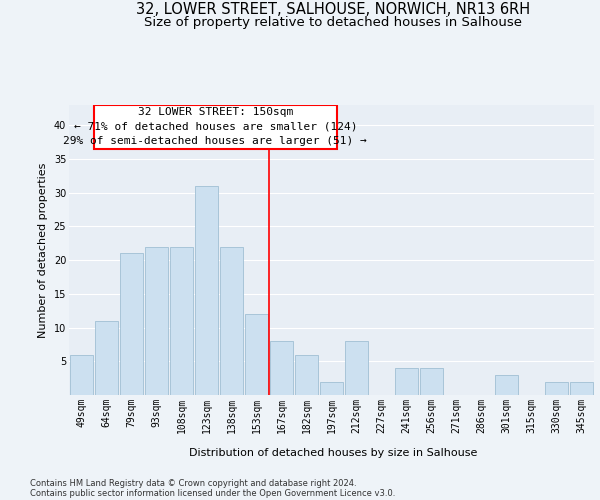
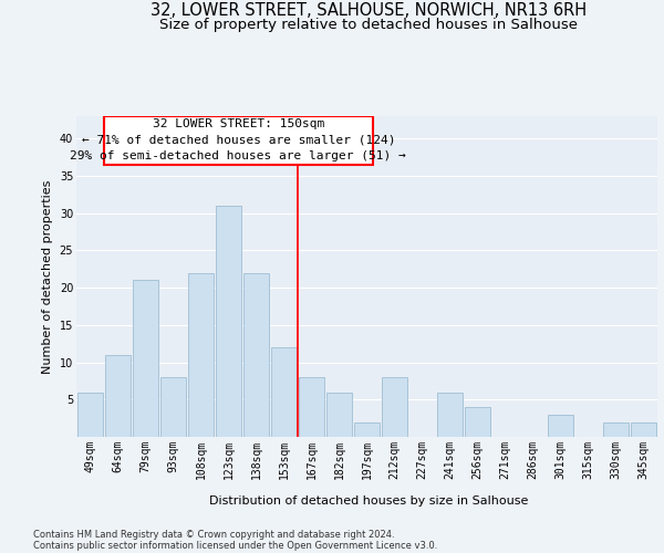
93sqm: 22 -> 8
241sqm: 4 -> 6
